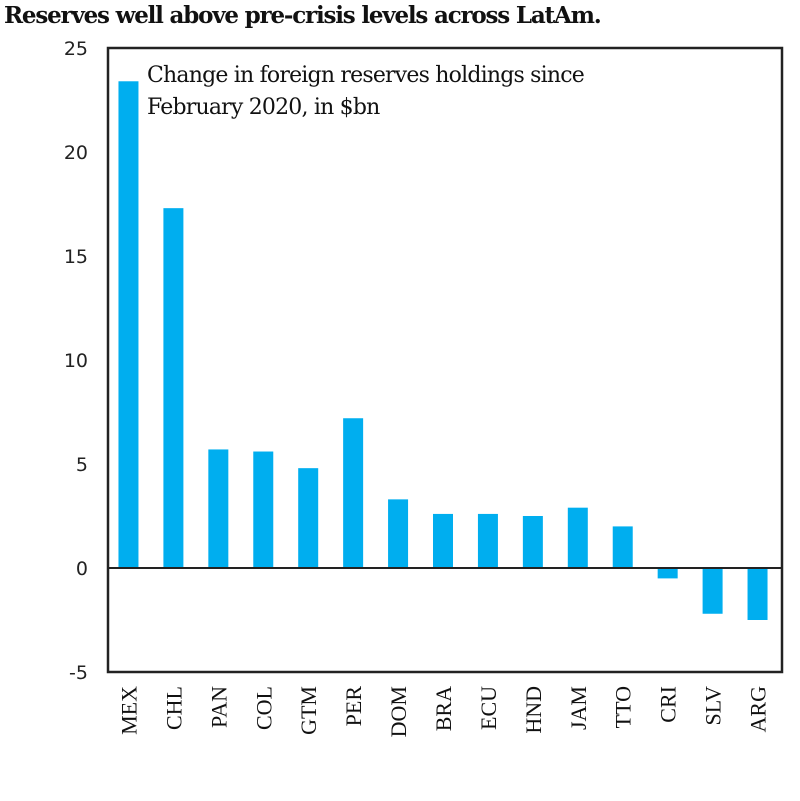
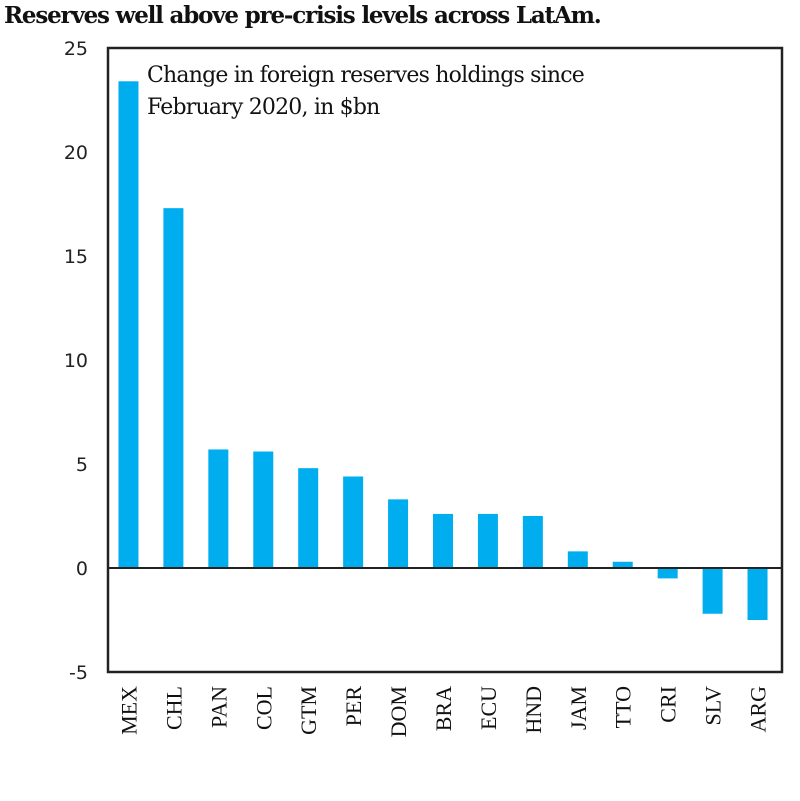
PER: 7.2 -> 4.4
JAM: 2.9 -> 0.8
TTO: 2.0 -> 0.3
